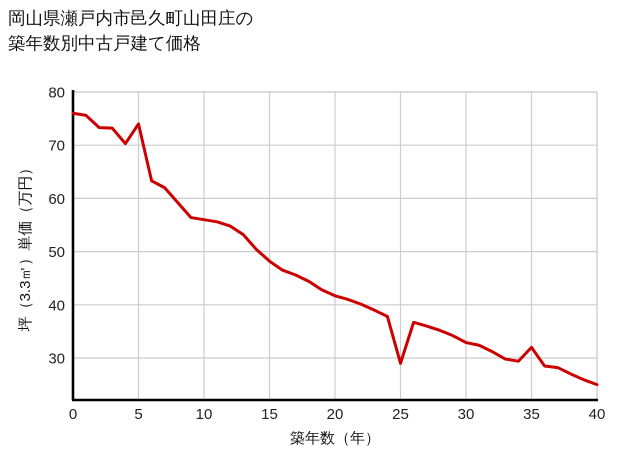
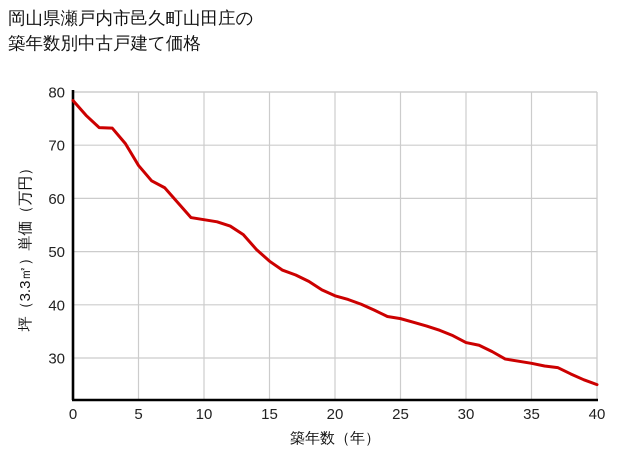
0: 76 -> 78
5: 74 -> 66
25: 29 -> 37
35: 32 -> 29
